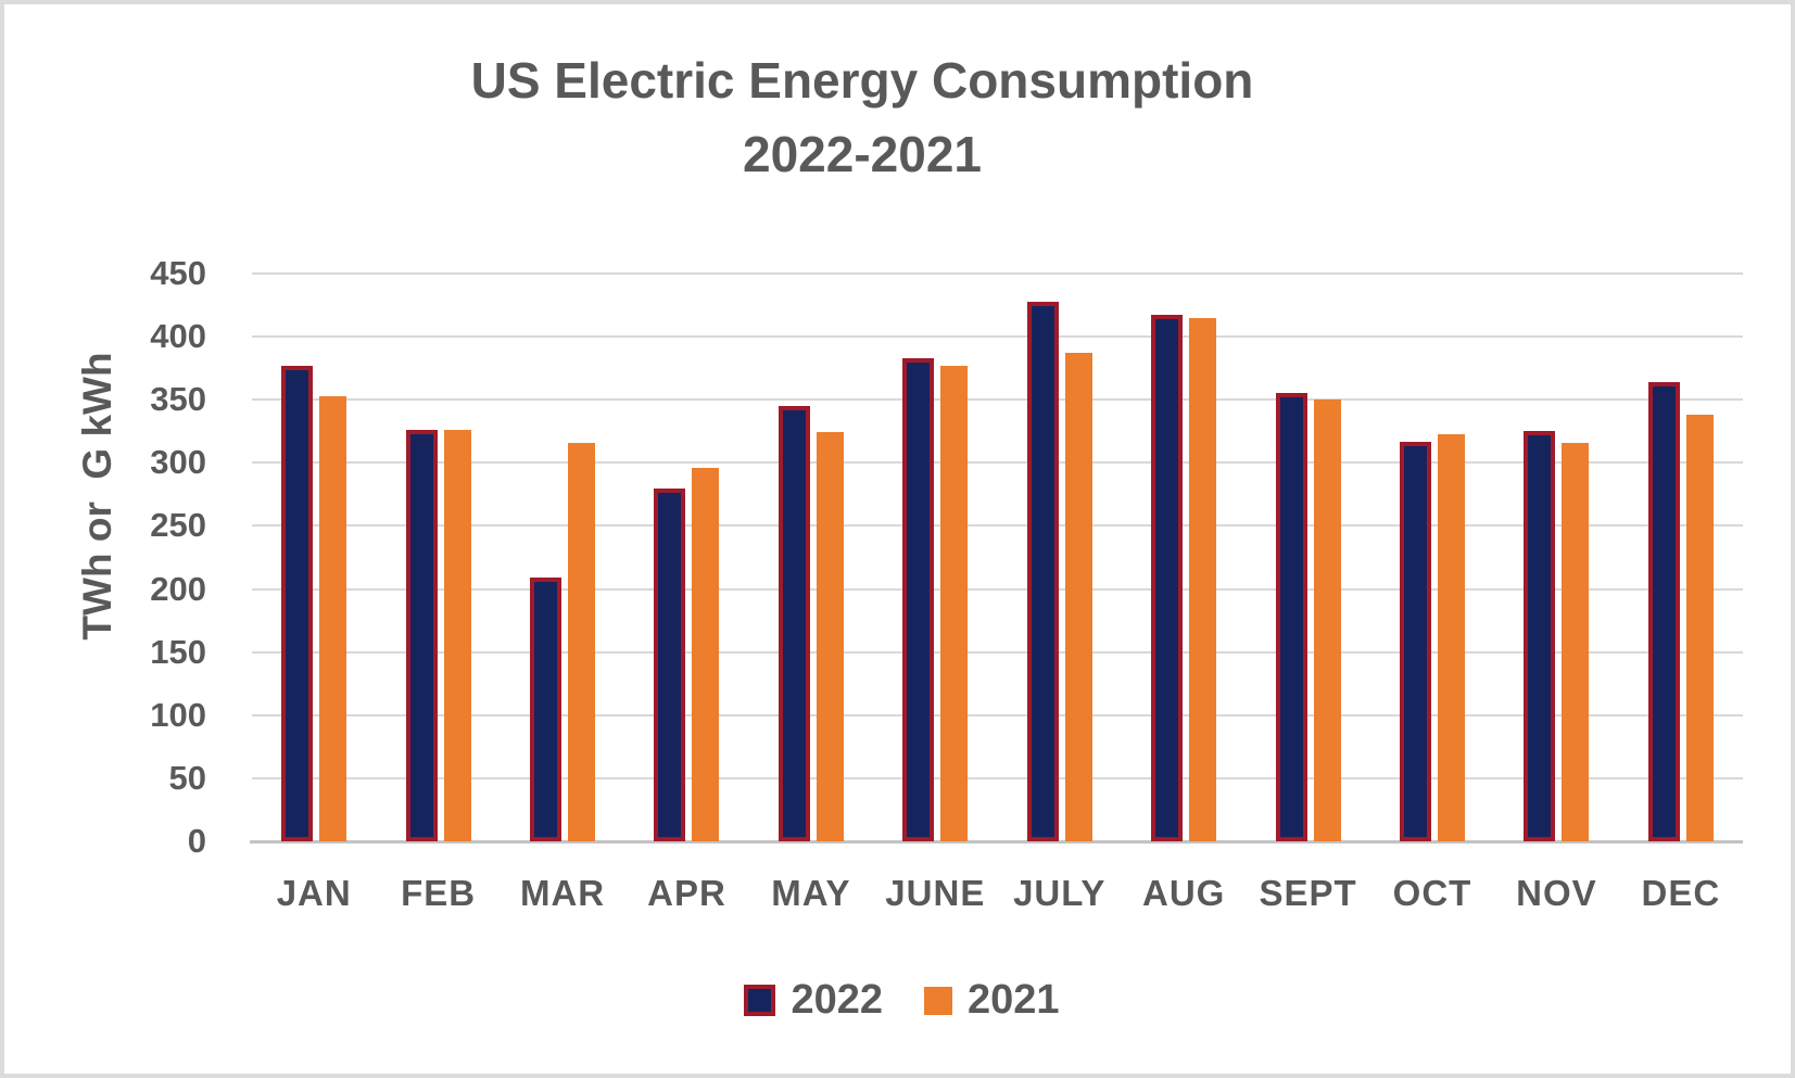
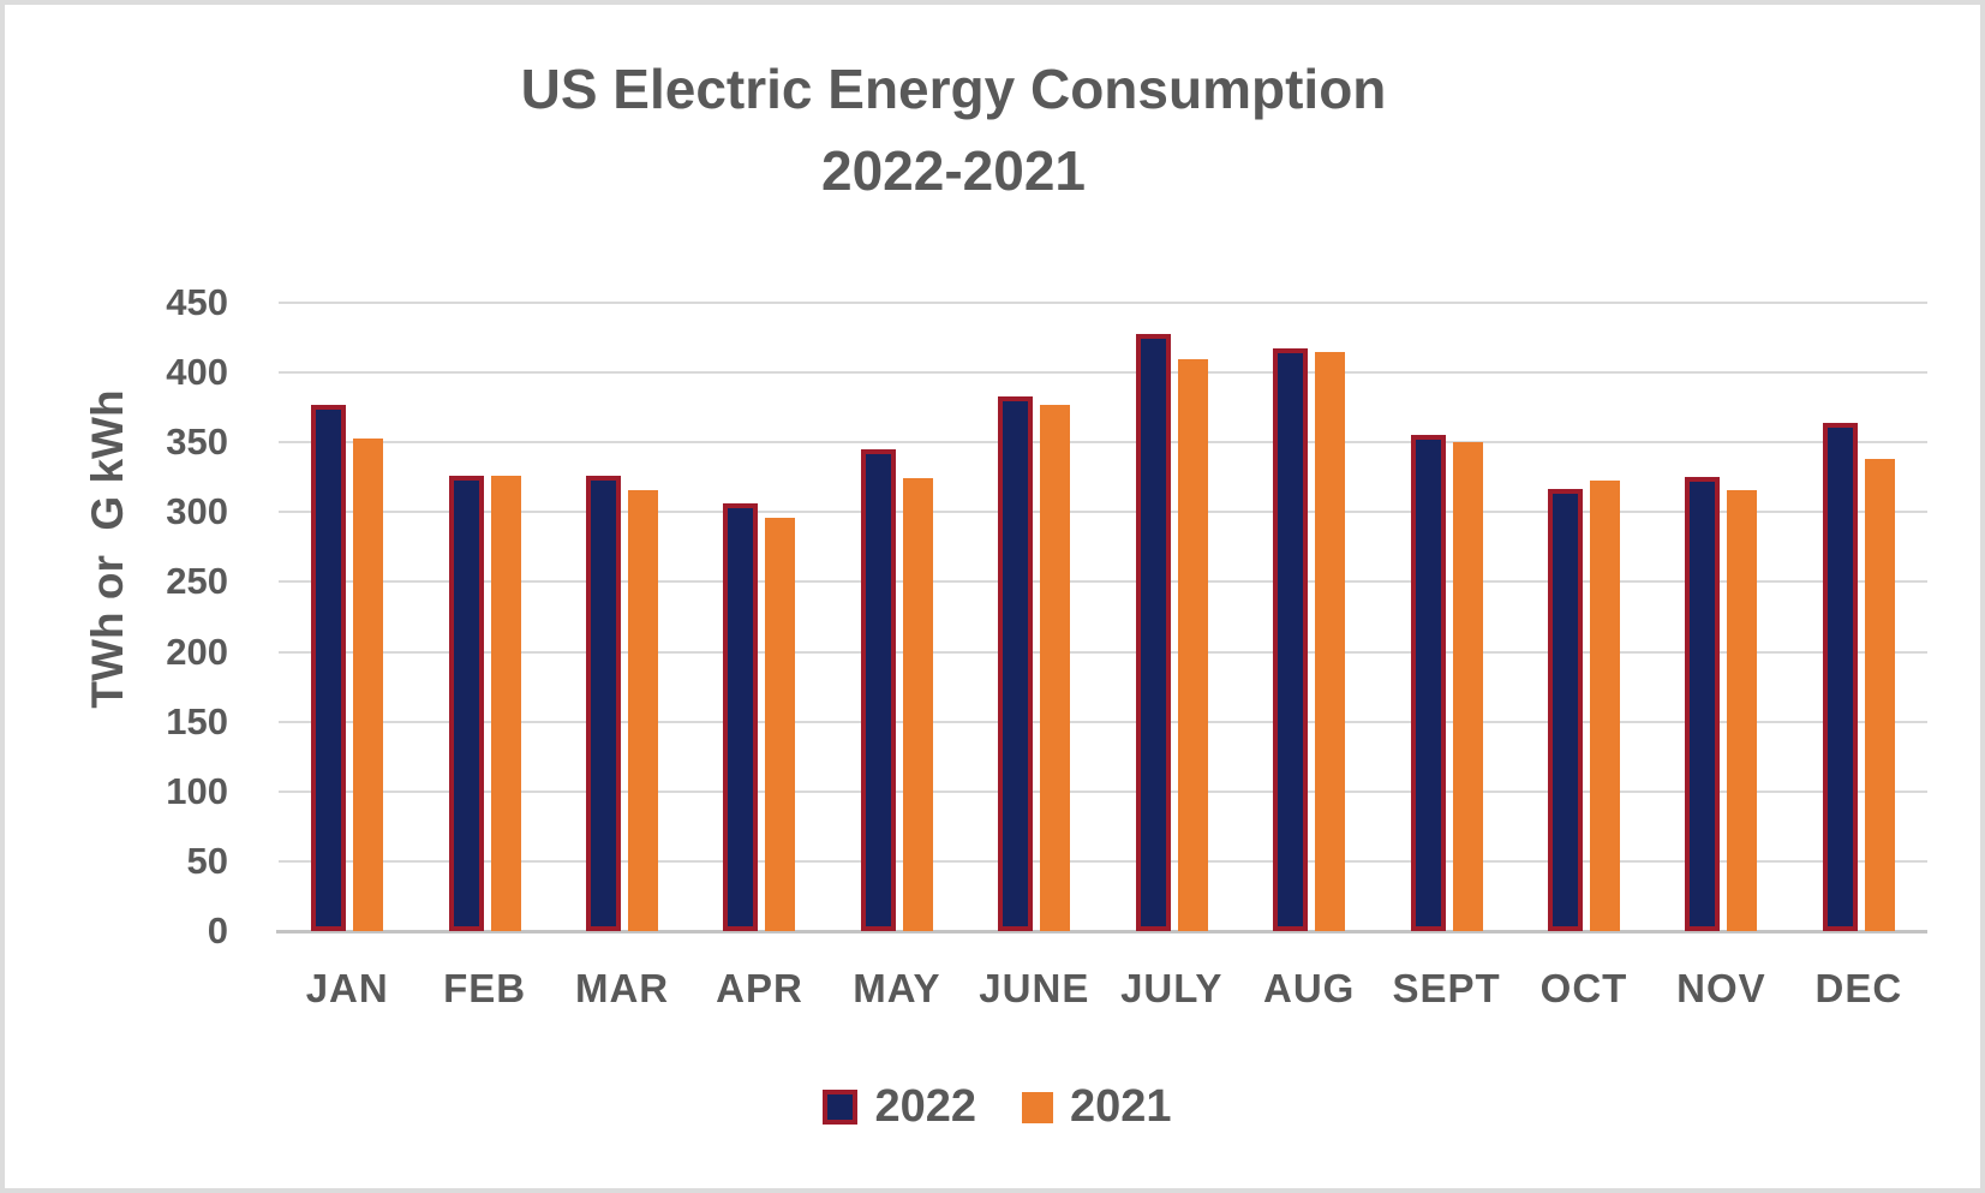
2022/MAR: 209 -> 326
2022/APR: 280 -> 306
2021/JULY: 387 -> 410
